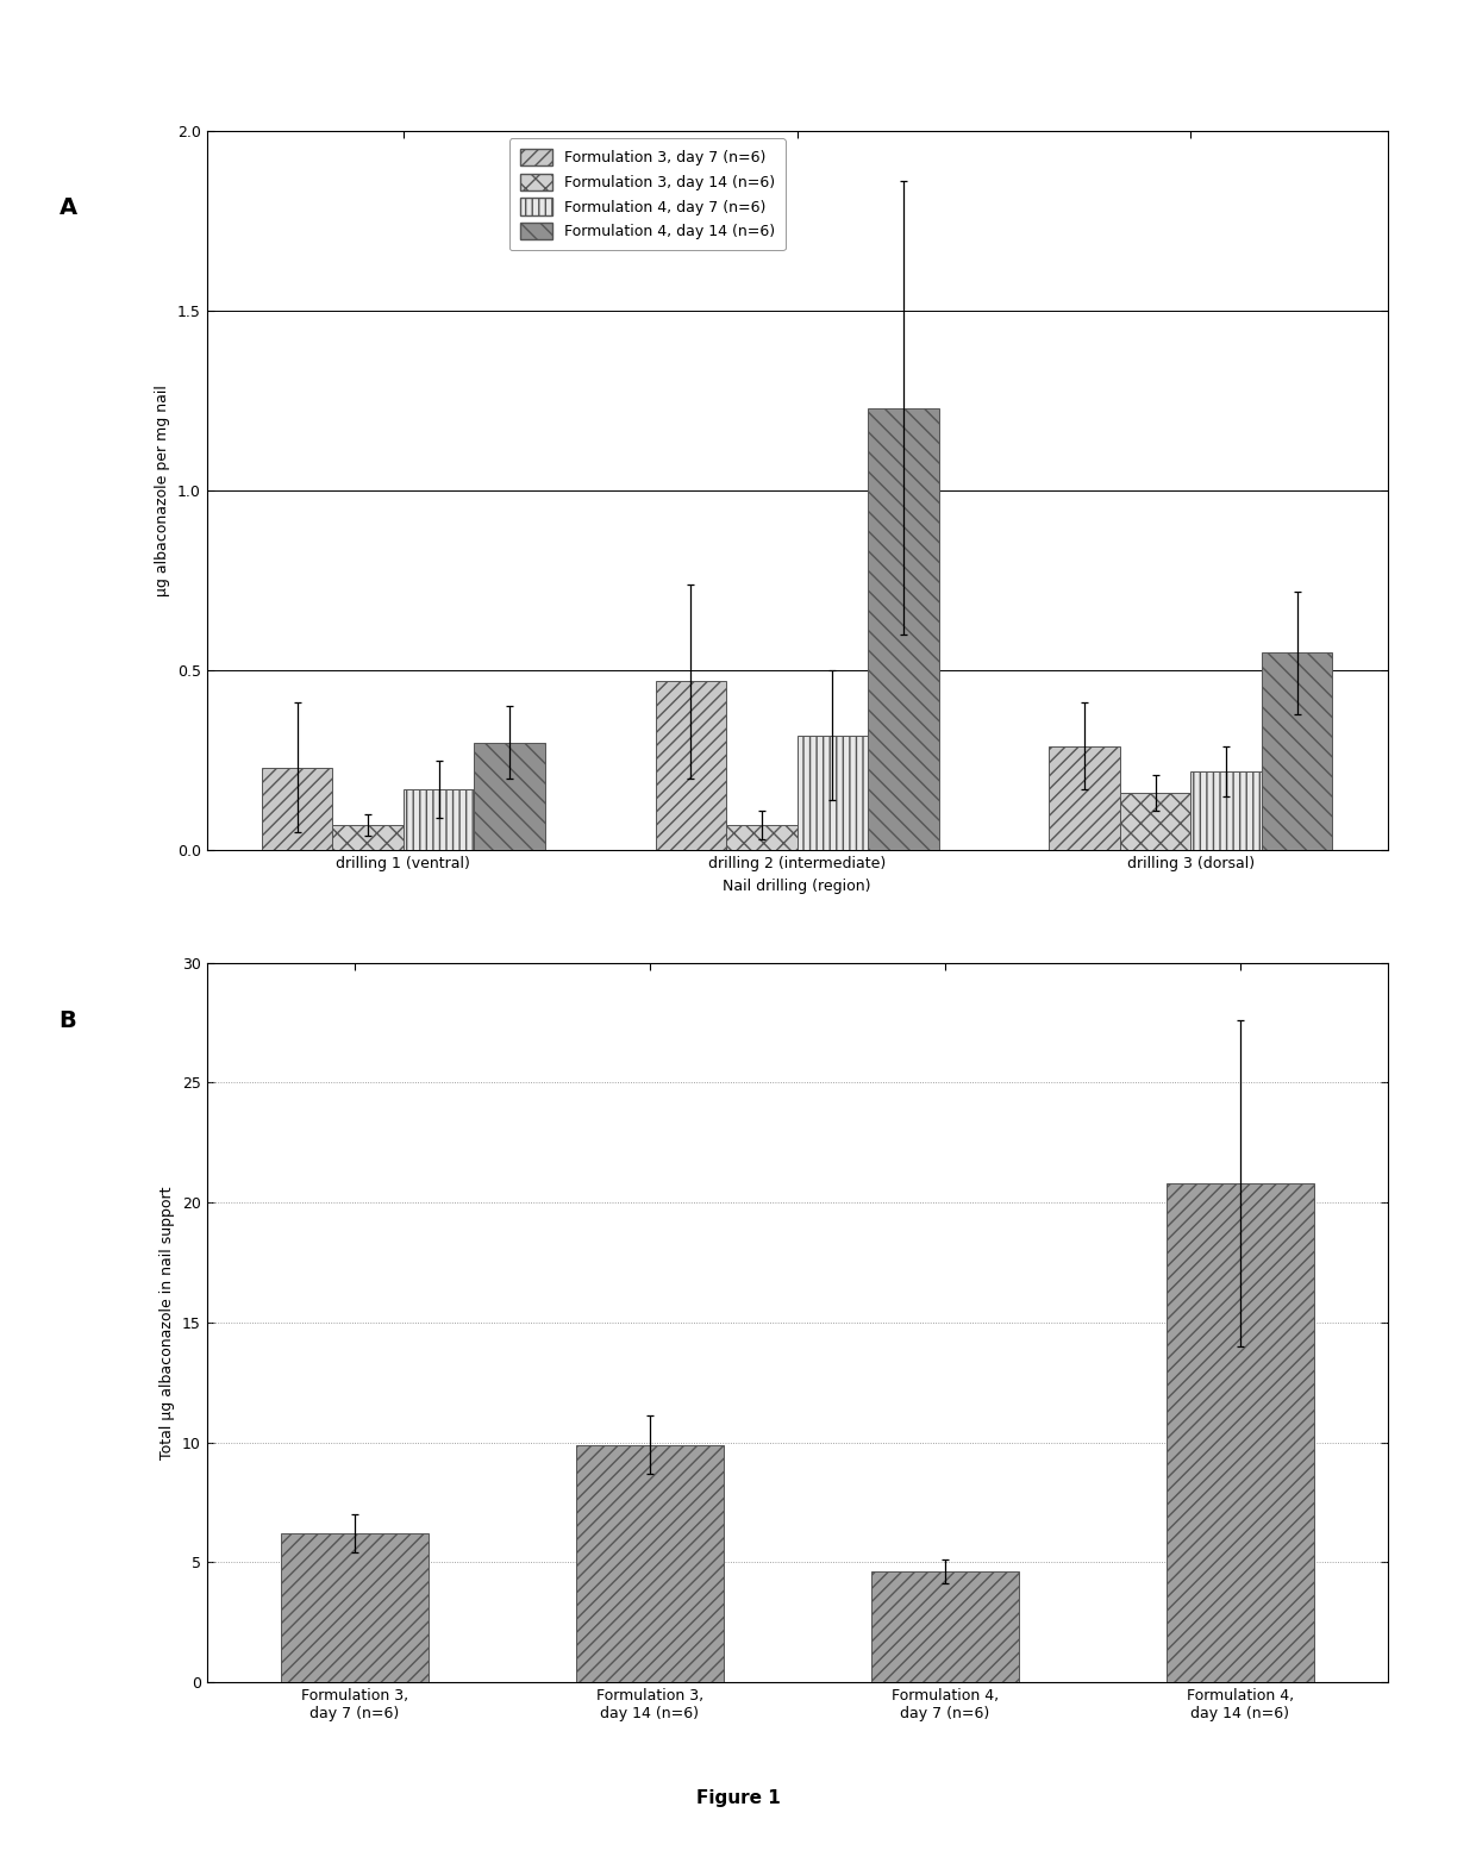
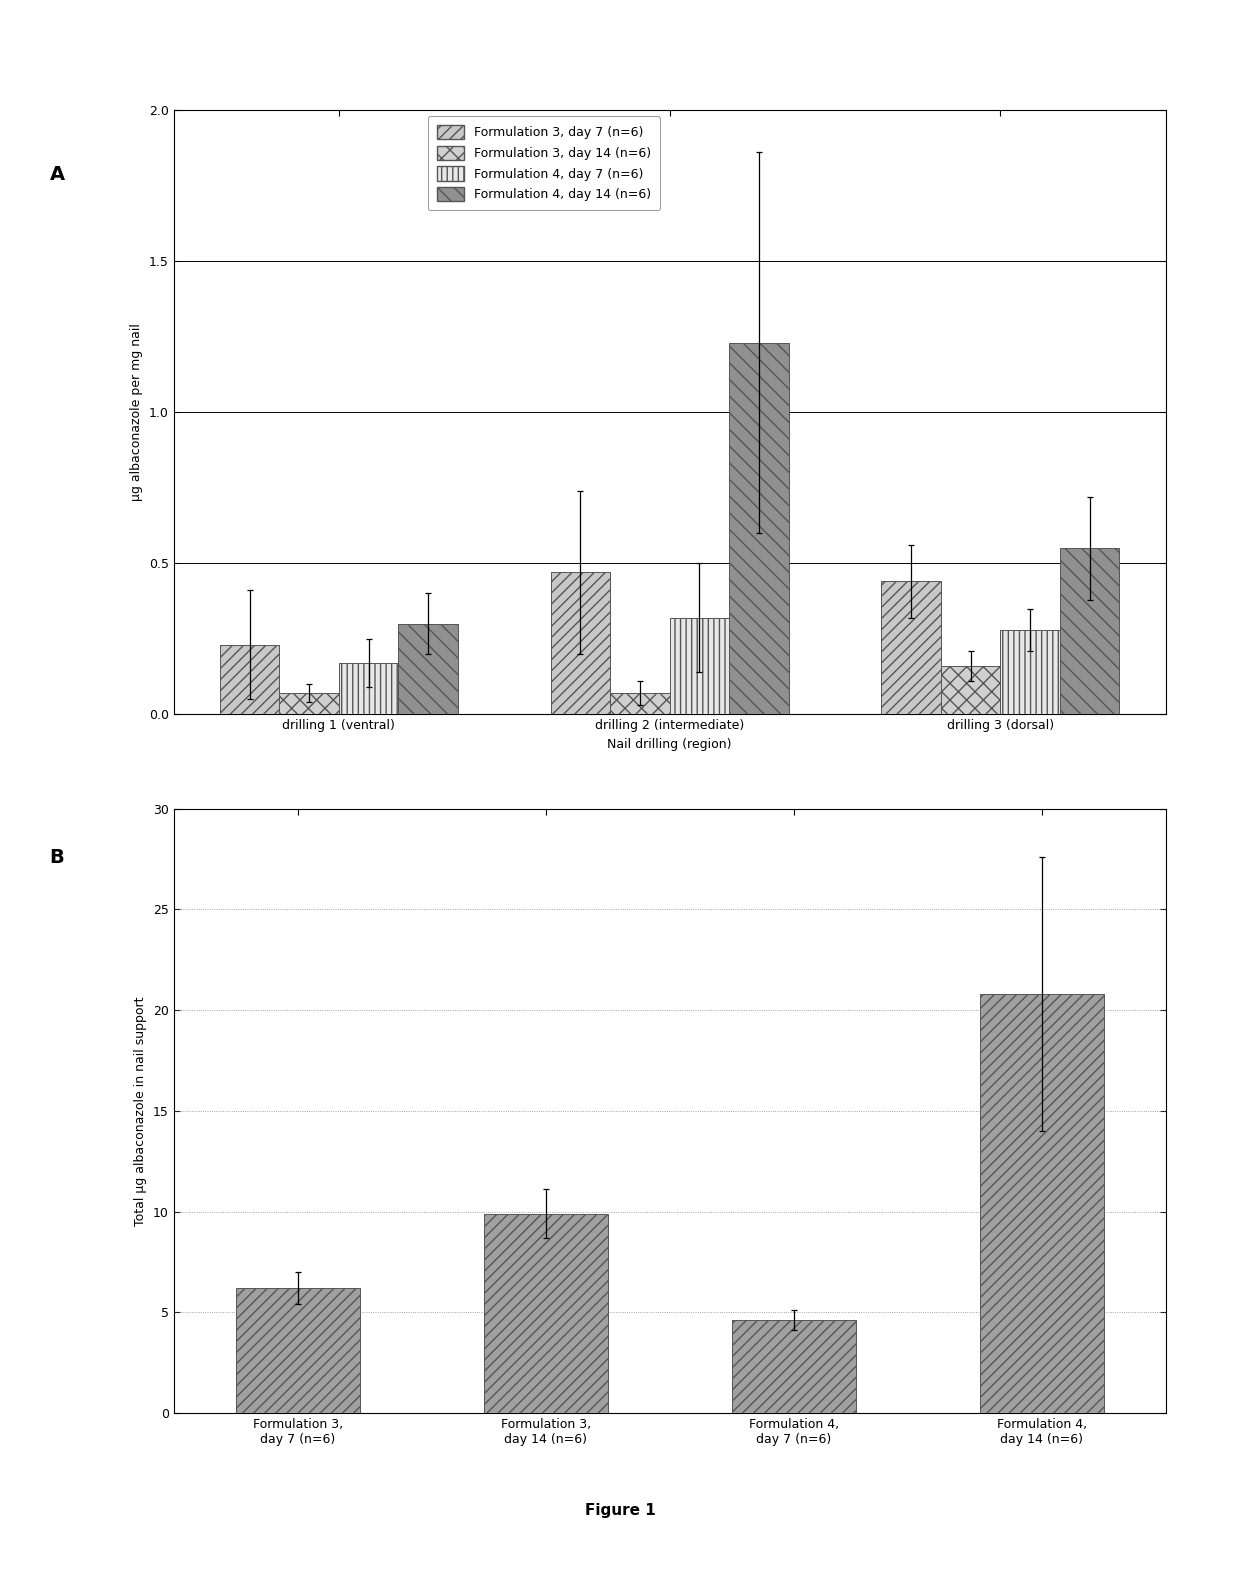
Formulation 3, day 7 (n=6)/drilling 3 (dorsal): 0.29 -> 0.44
Formulation 4, day 7 (n=6)/drilling 3 (dorsal): 0.22 -> 0.28
